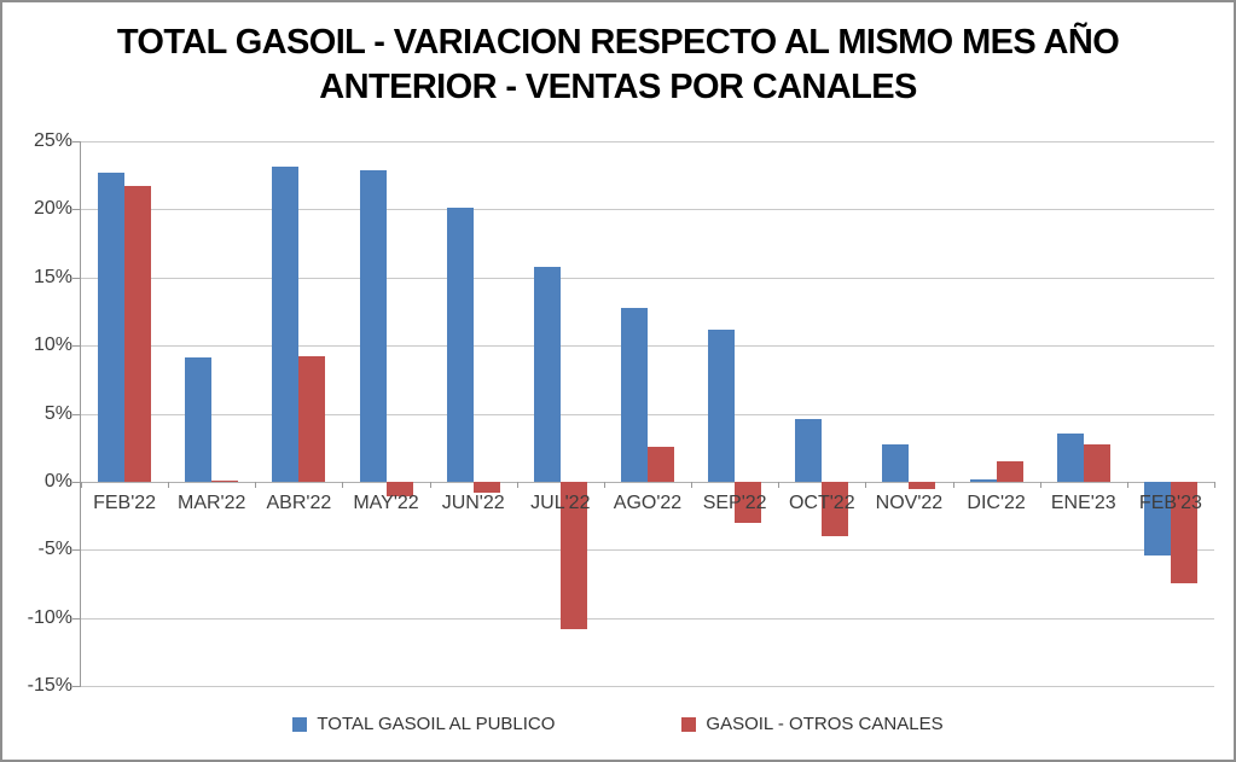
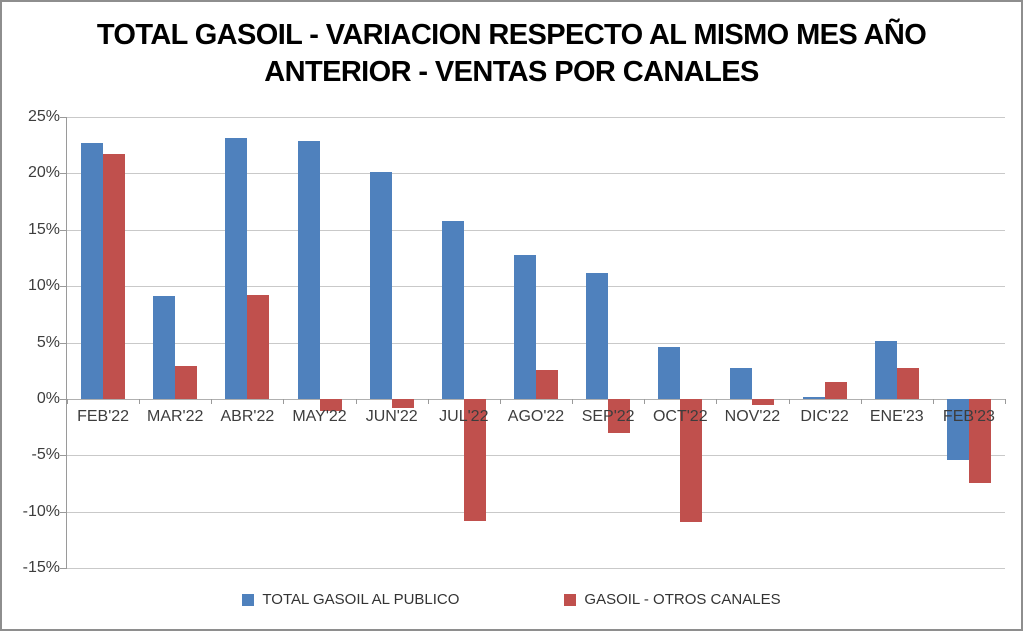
GASOIL - OTROS CANALES/MAR'22: 0.1% -> 2.9%
GASOIL - OTROS CANALES/OCT'22: -4.0% -> -10.9%
TOTAL GASOIL AL PUBLICO/ENE'23: 3.5% -> 5.1%
